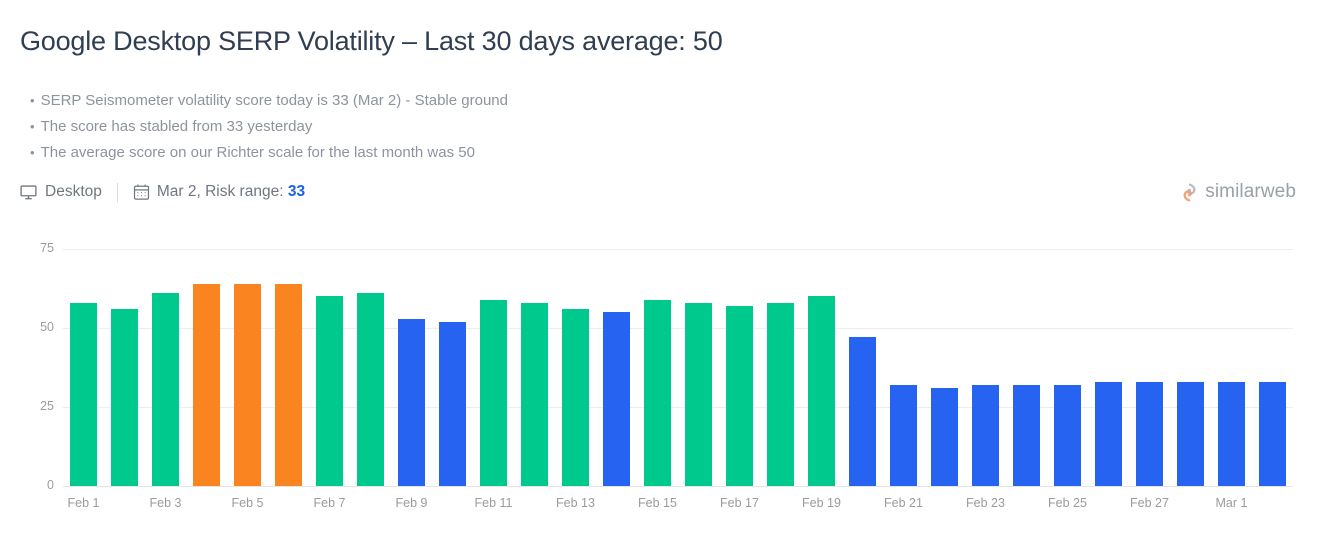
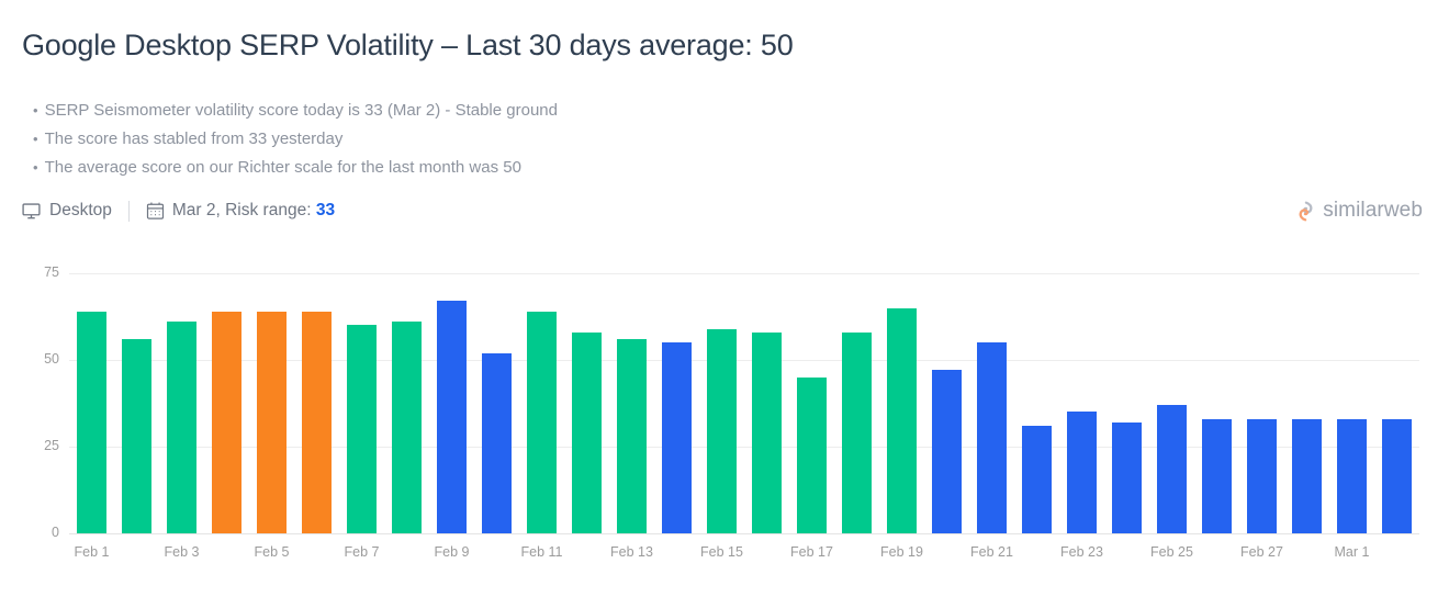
Feb 1: 58 -> 64
Feb 9: 53 -> 67
Feb 11: 59 -> 64
Feb 17: 57 -> 45
Feb 19: 60 -> 65
Feb 21: 32 -> 55
Feb 23: 32 -> 35
Feb 25: 32 -> 37
